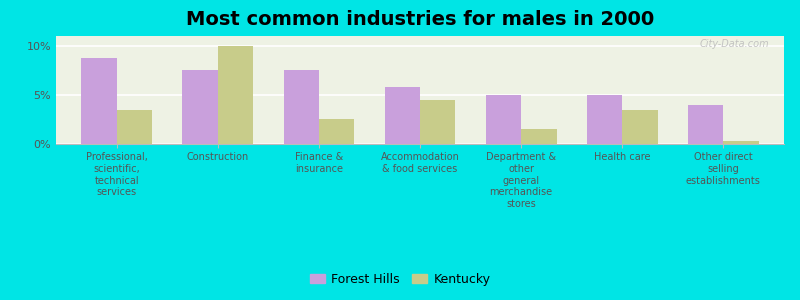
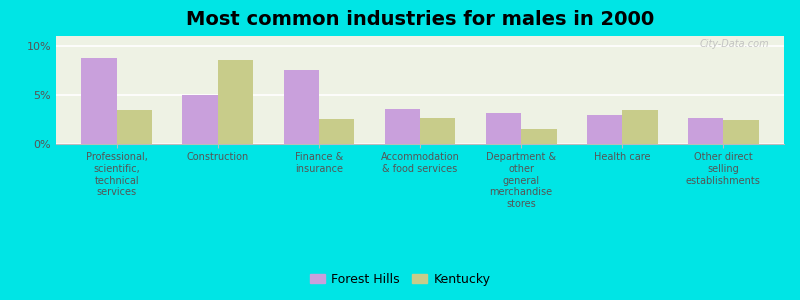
Forest Hills/Construction: 7.5% -> 5.0%
Kentucky/Construction: 10.0% -> 8.6%
Forest Hills/Accommodation & food services: 5.8% -> 3.6%
Kentucky/Accommodation & food services: 4.5% -> 2.6%
Forest Hills/Department & other general merchandise stores: 5.0% -> 3.2%
Forest Hills/Health care: 5.0% -> 3.0%
Forest Hills/Other direct selling establishments: 4.0% -> 2.6%
Kentucky/Other direct selling establishments: 0.3% -> 2.4%
